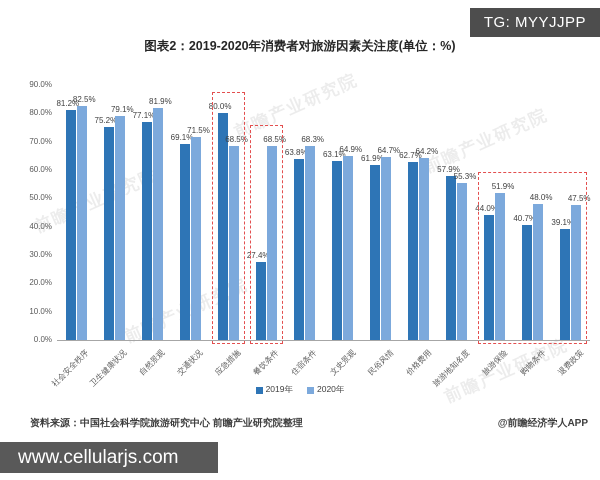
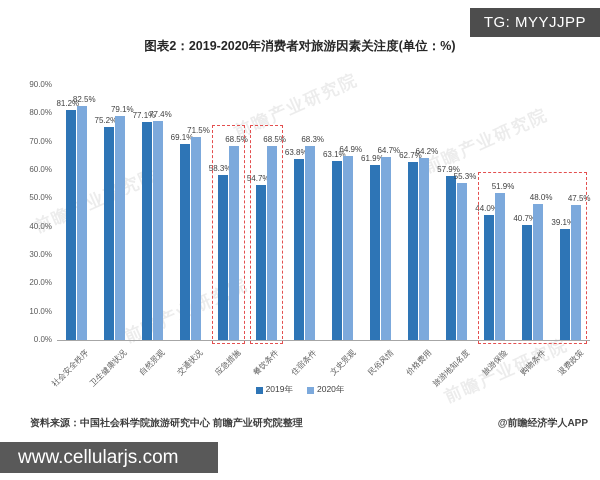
2020年/自然景观: 81.9% -> 77.4%
2019年/应急措施: 80.0% -> 58.3%
2019年/餐饮条件: 27.4% -> 54.7%
